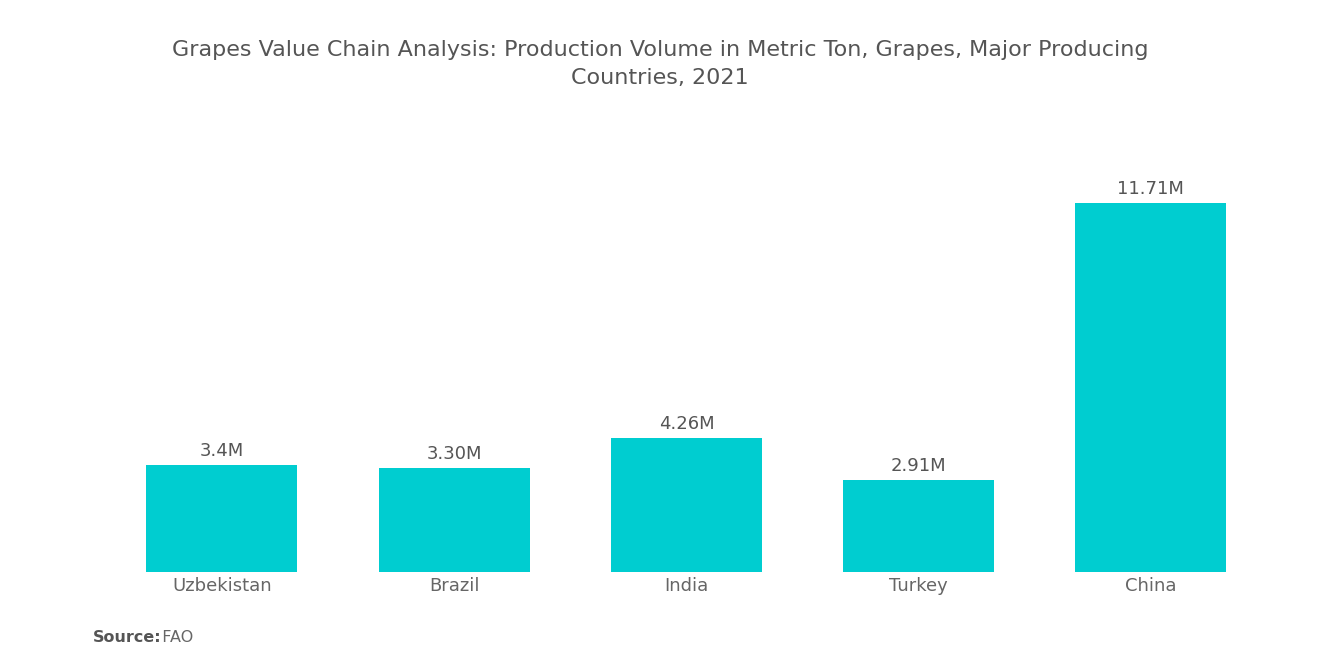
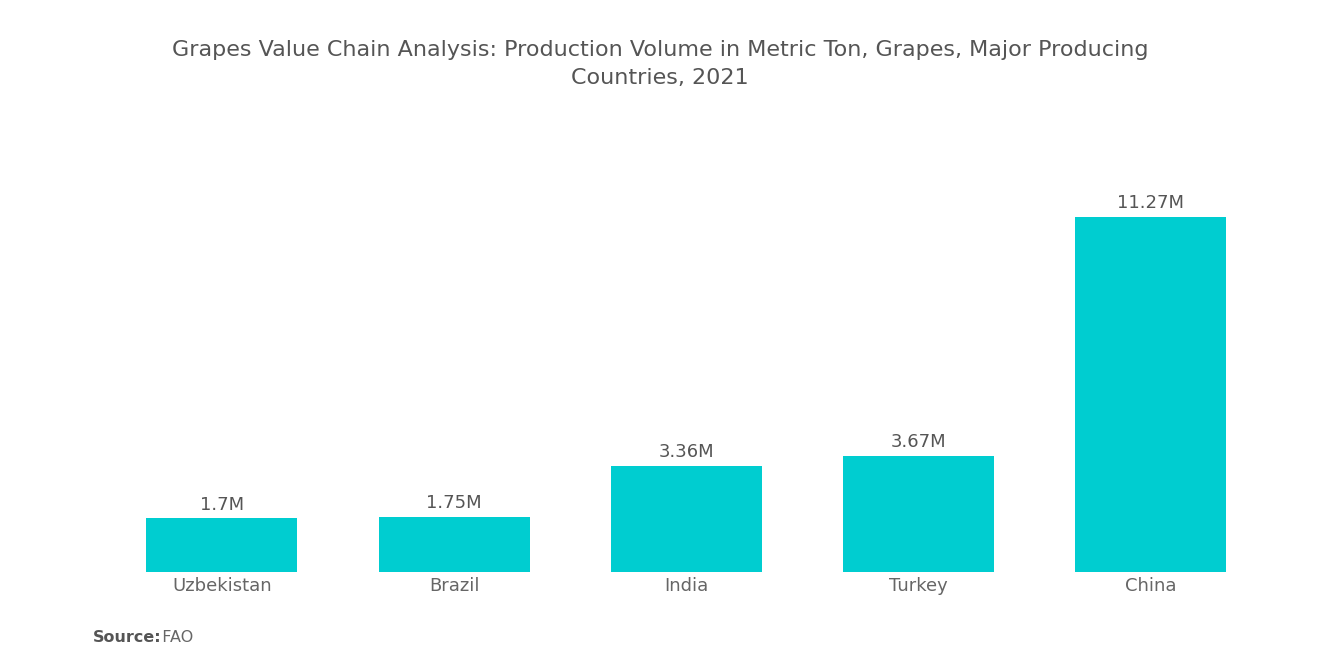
Uzbekistan: 3.4M -> 1.7M
Brazil: 3.30M -> 1.75M
India: 4.26M -> 3.36M
Turkey: 2.91M -> 3.67M
China: 11.71M -> 11.27M
